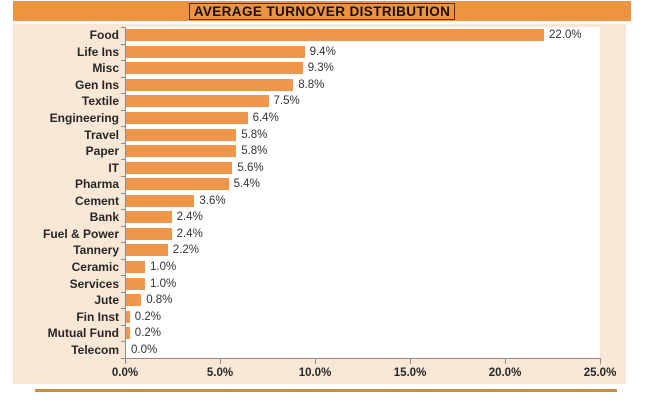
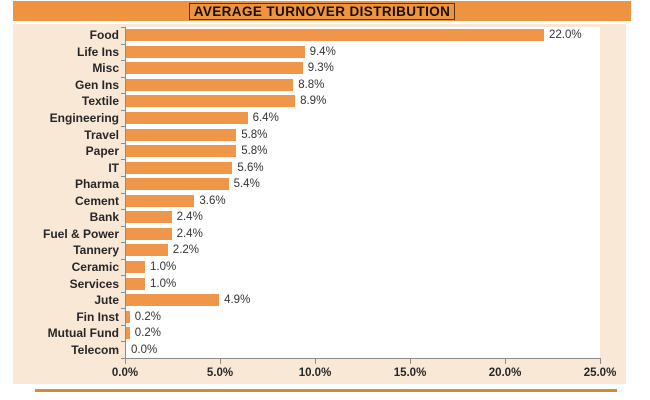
Textile: 7.5% -> 8.9%
Jute: 0.8% -> 4.9%
